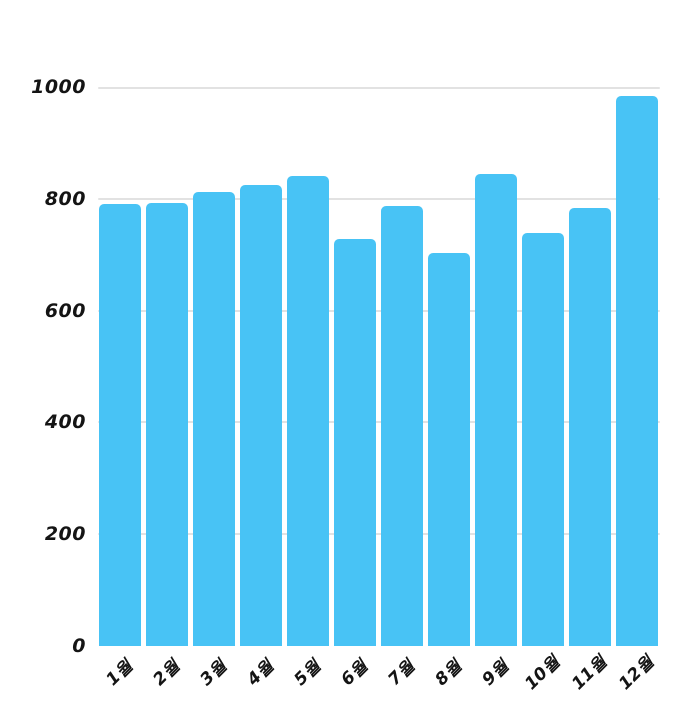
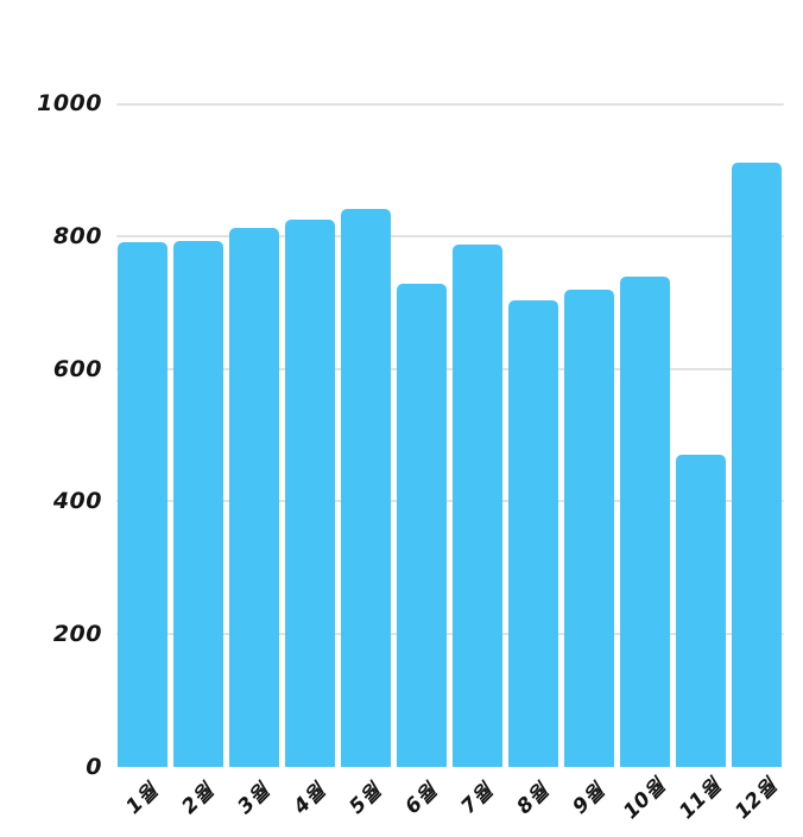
9월: 840 -> 720
11월: 780 -> 470
12월: 980 -> 910
